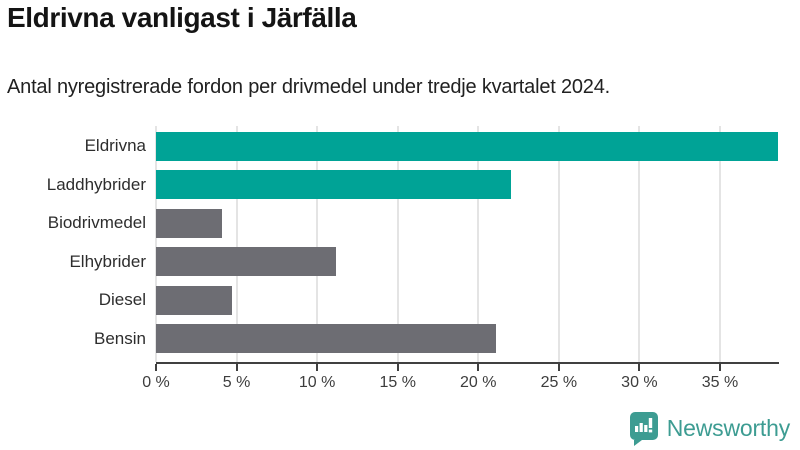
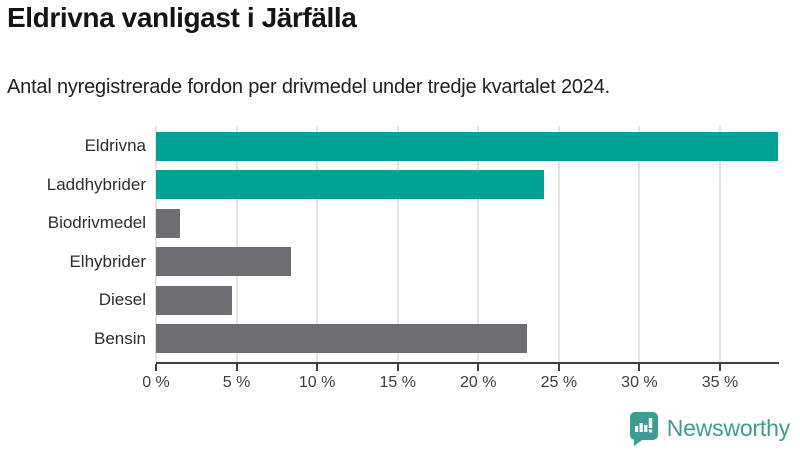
Laddhybrider: 22.0% -> 24.1%
Biodrivmedel: 4.1% -> 1.5%
Elhybrider: 11.2% -> 8.4%
Bensin: 21.1% -> 23.0%
